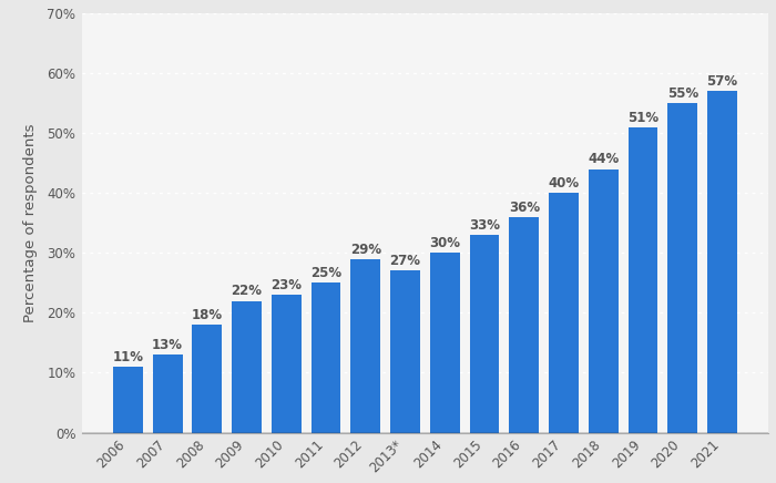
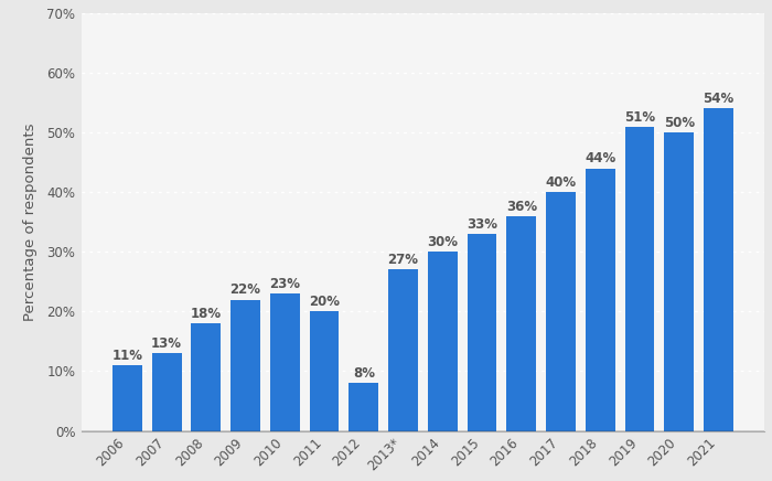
2011: 25% -> 20%
2012: 29% -> 8%
2020: 55% -> 50%
2021: 57% -> 54%
